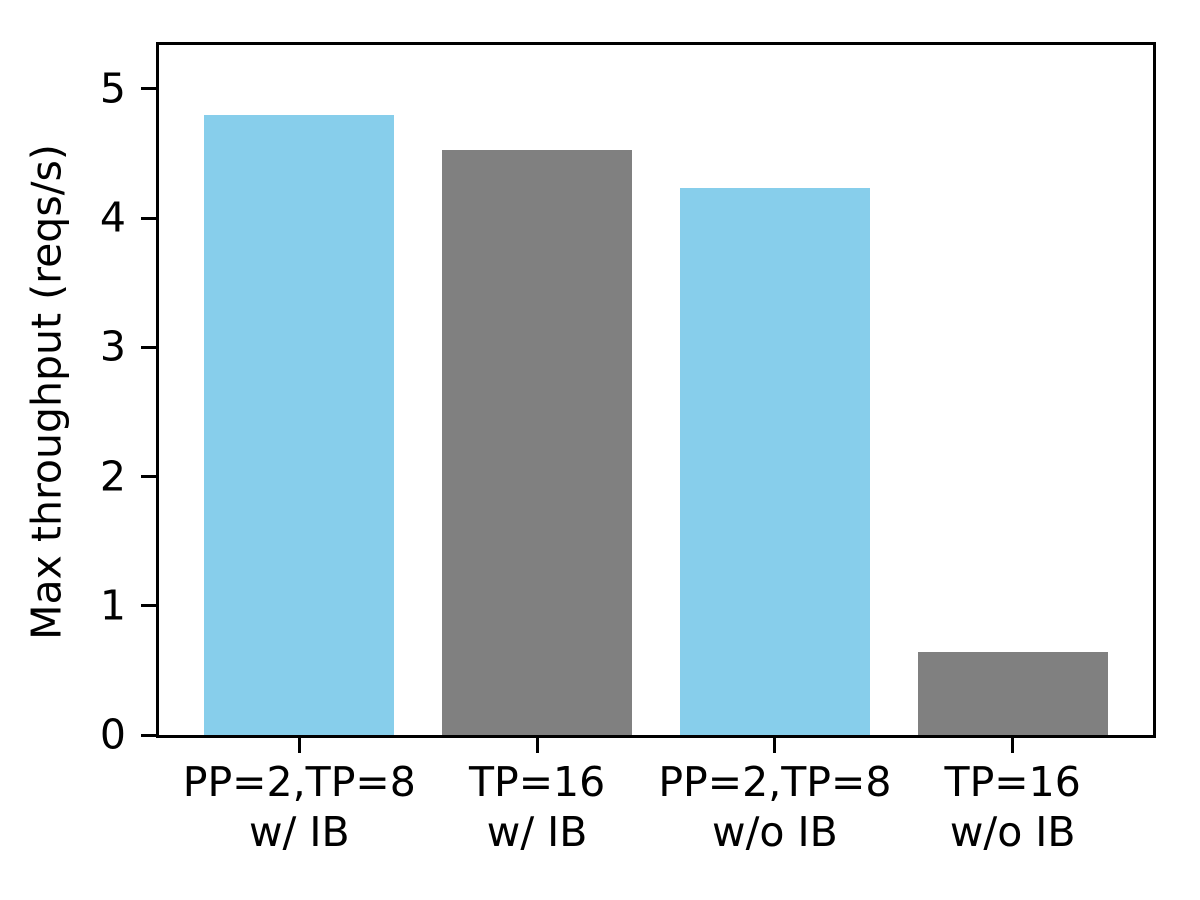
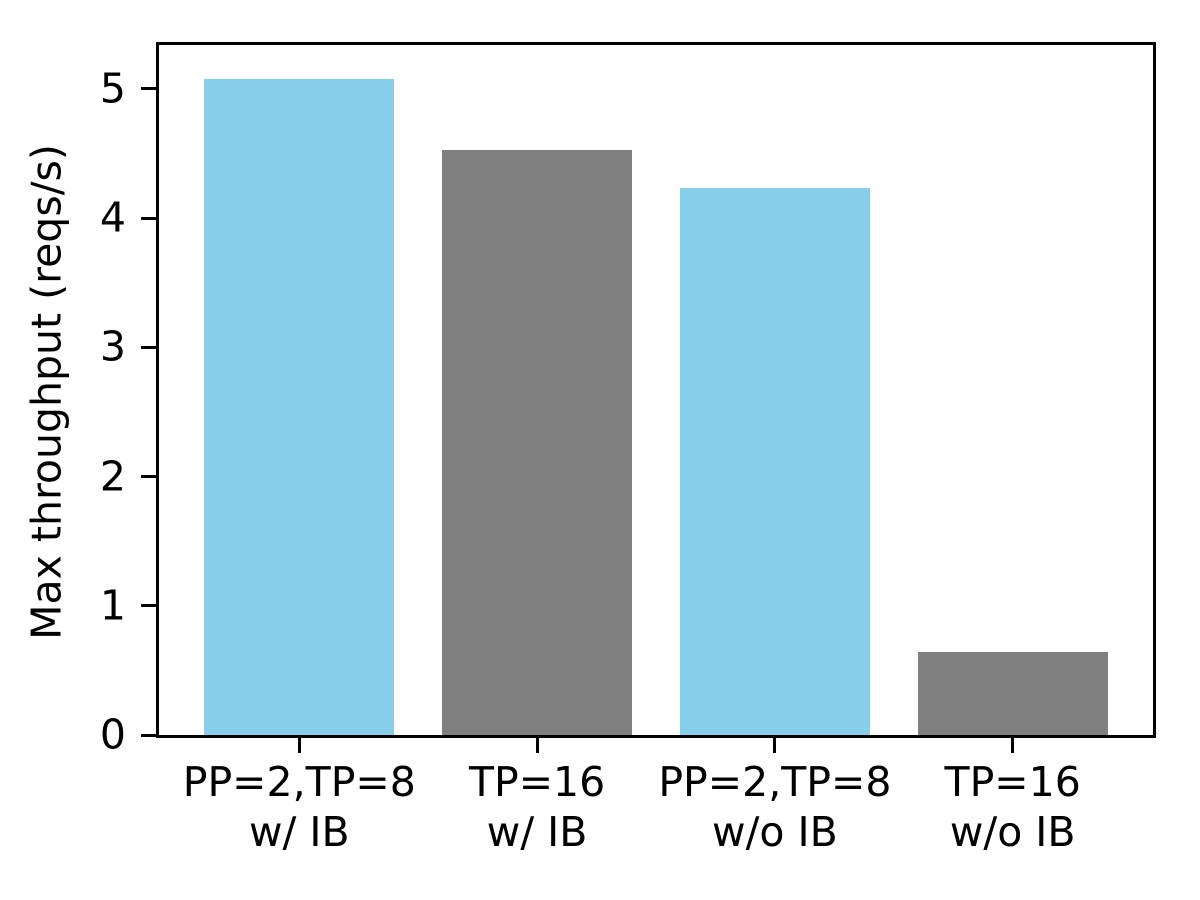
PP=2,TP=8 w/ IB: 4.80 -> 5.08
